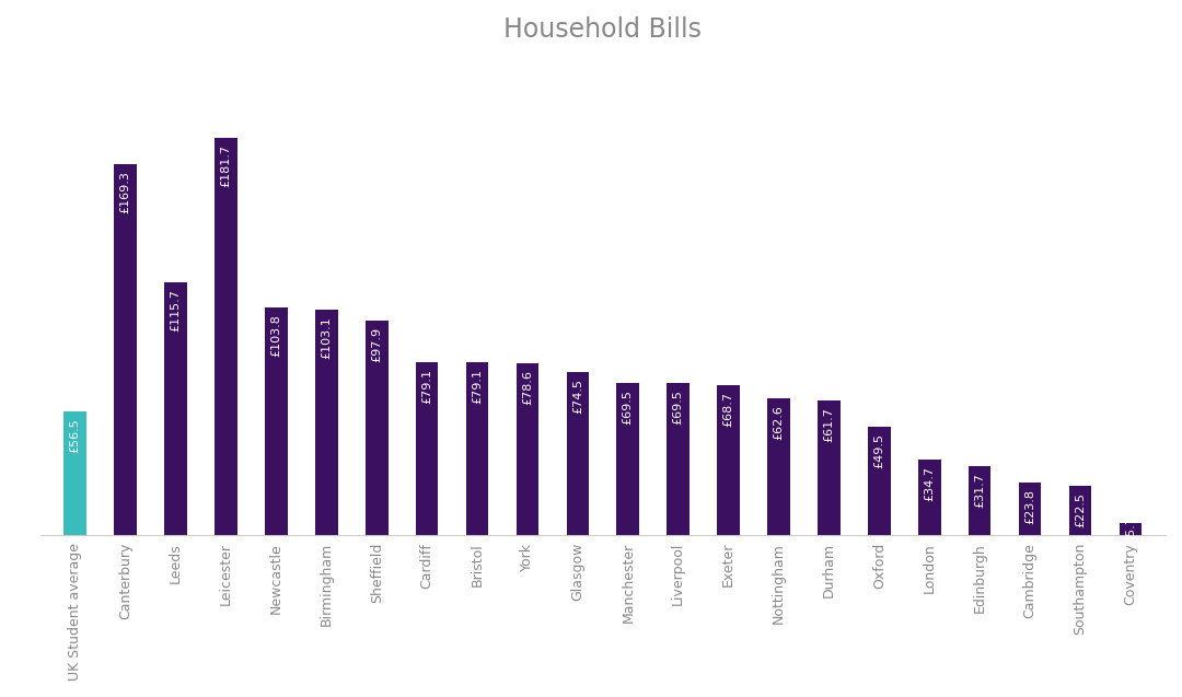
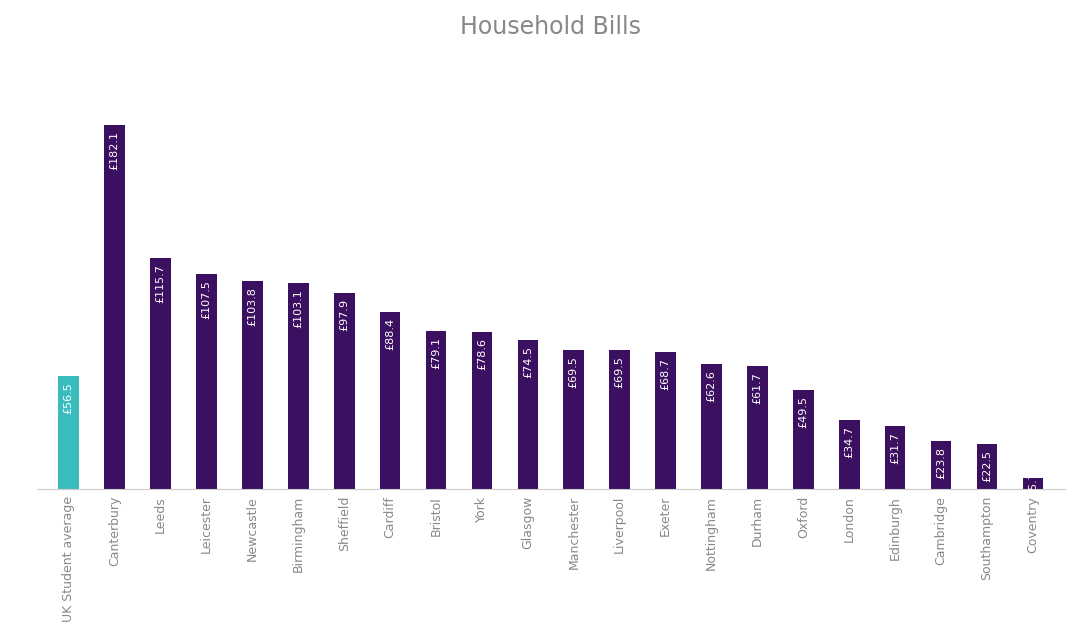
Canterbury: £169.3 -> £182.1
Leicester: £181.7 -> £107.5
Cardiff: £79.1 -> £88.4
